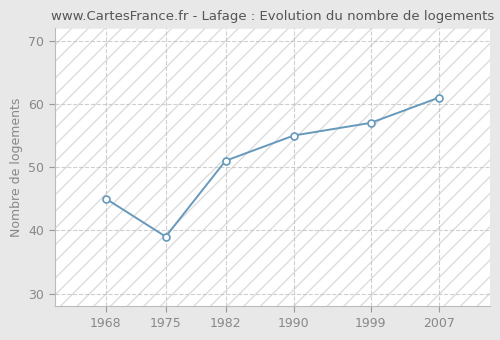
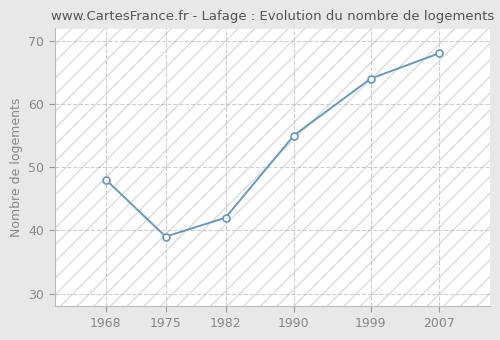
1968: 45 -> 48
1982: 51 -> 42
1999: 57 -> 64
2007: 61 -> 68
